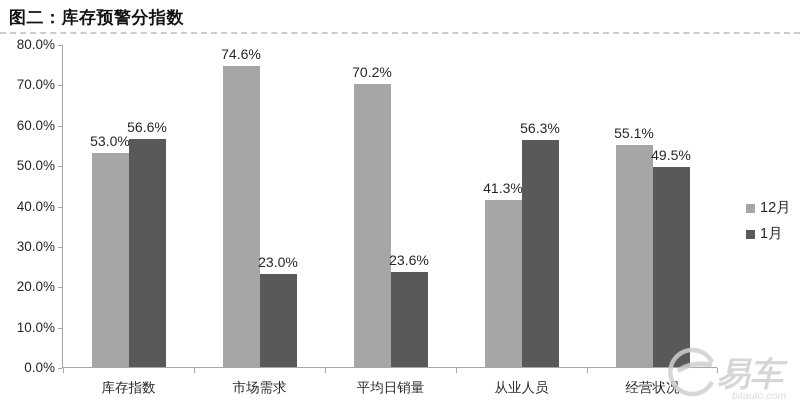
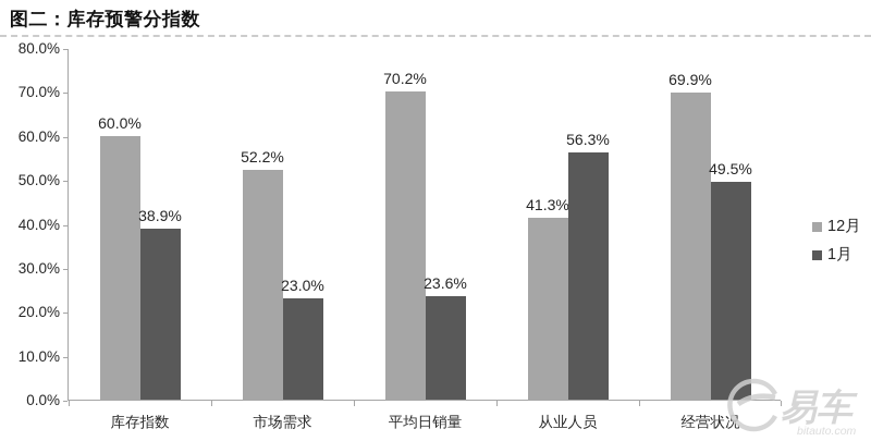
12月/库存指数: 53.0% -> 60.0%
1月/库存指数: 56.6% -> 38.9%
12月/市场需求: 74.6% -> 52.2%
12月/经营状况: 55.1% -> 69.9%
